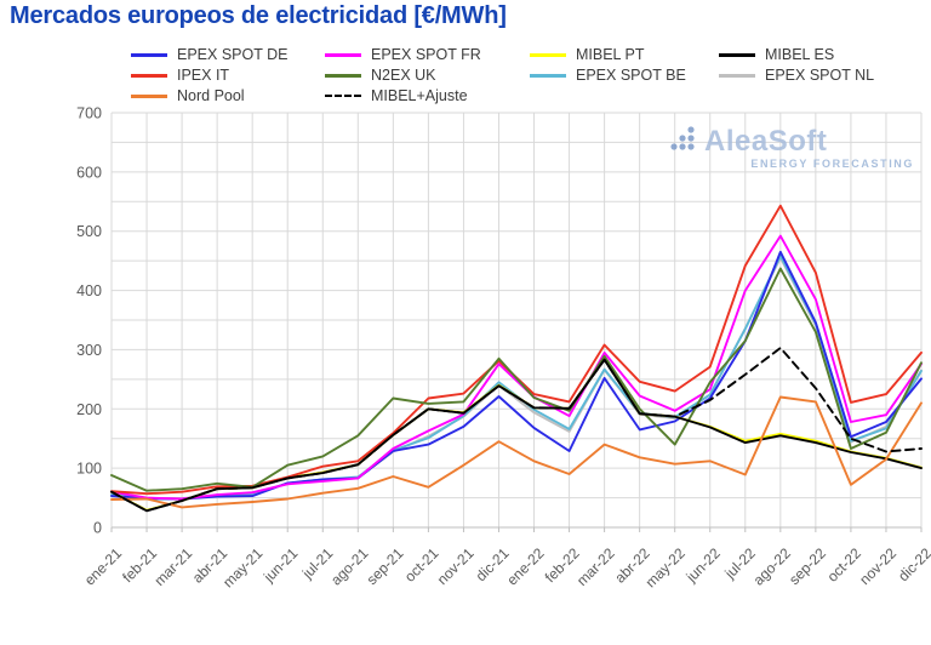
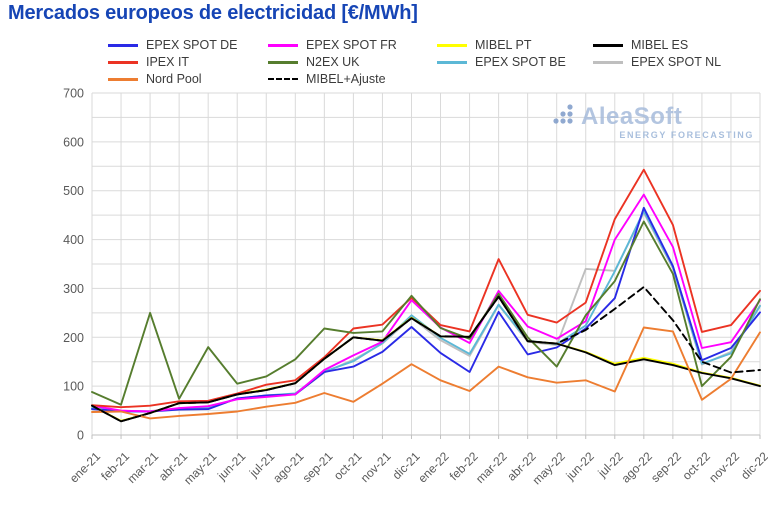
N2EX UK/mar-21: 60 -> 250
N2EX UK/may-21: 70 -> 180
IPEX IT/mar-22: 310 -> 360
EPEX SPOT NL/jun-22: 220 -> 340
EPEX SPOT DE/jul-22: 320 -> 280
N2EX UK/oct-22: 130 -> 100
